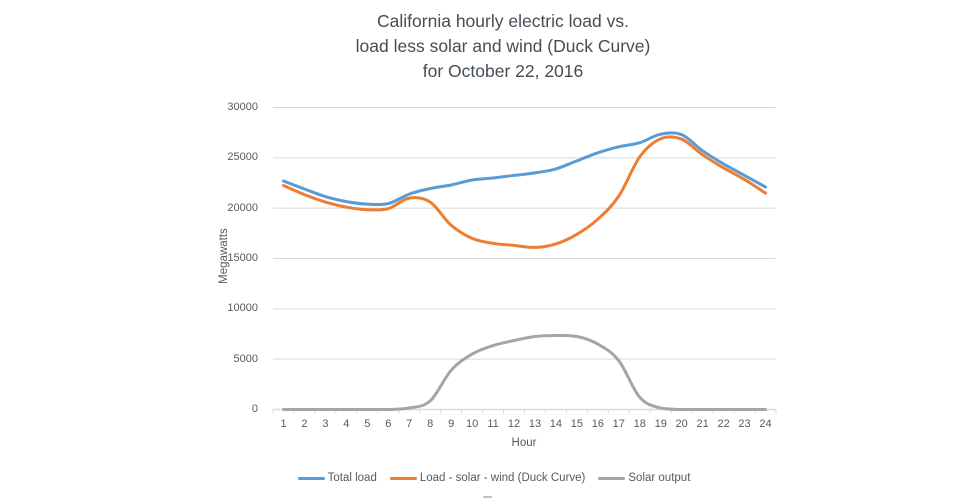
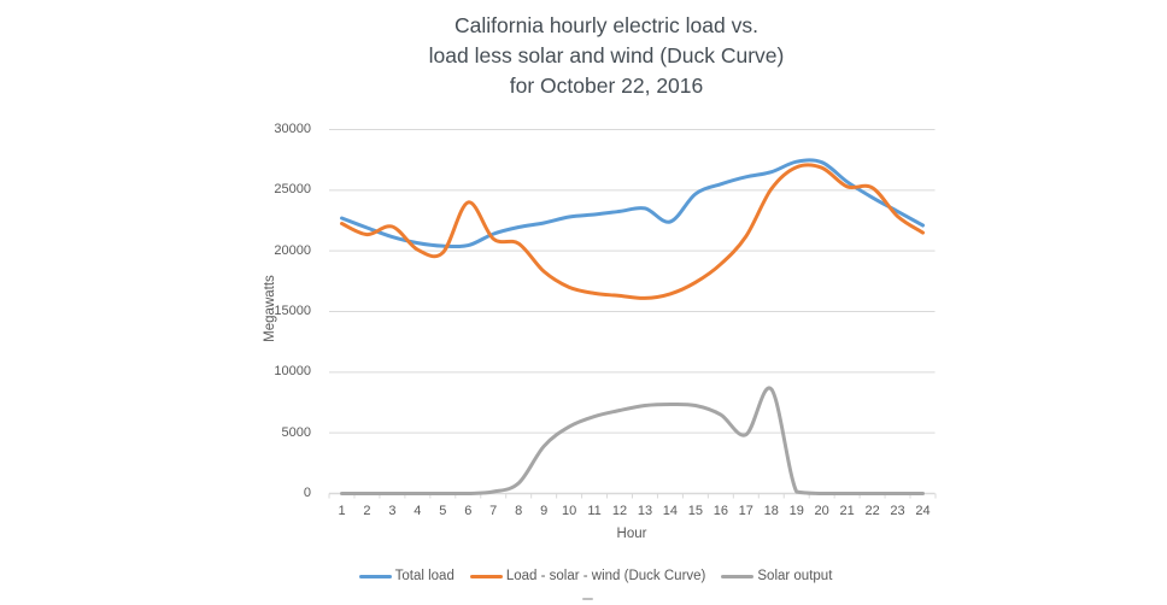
Load - solar - wind (Duck Curve)/3: 20600 -> 22000
Load - solar - wind (Duck Curve)/6: 20000 -> 24000
Total load/14: 23900 -> 22400
Solar output/18: 1200 -> 8600
Load - solar - wind (Duck Curve)/22: 24000 -> 25200
